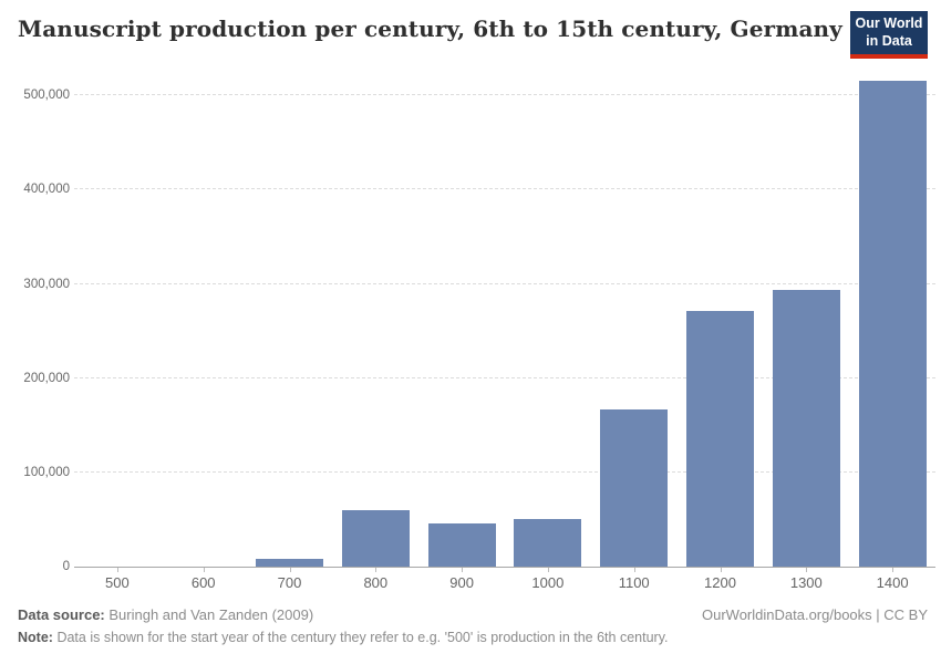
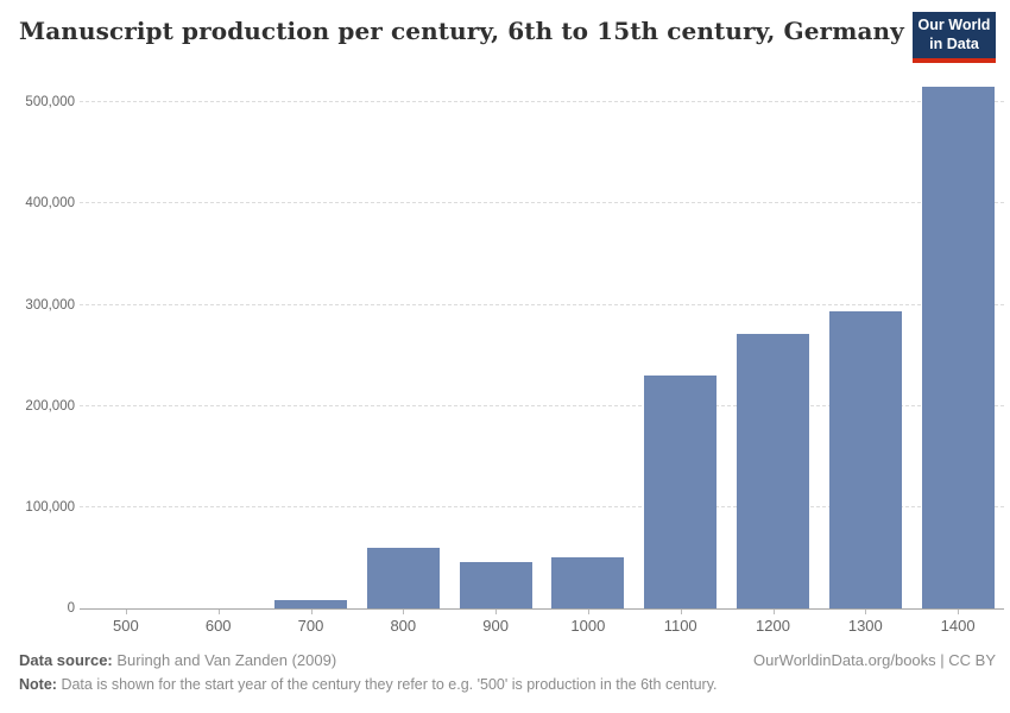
1100: 170000 -> 230000
